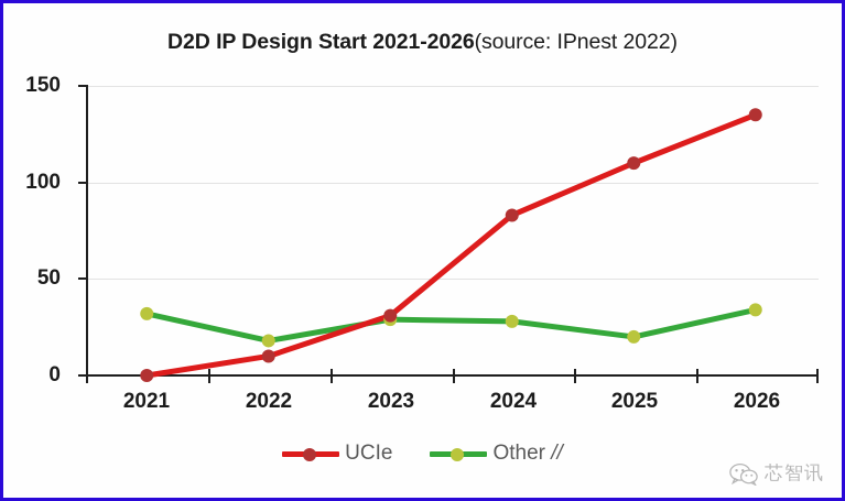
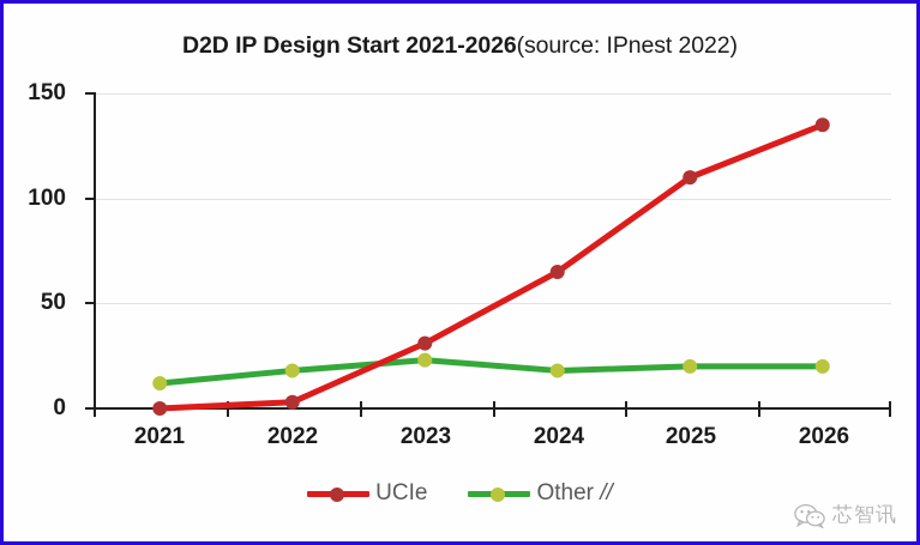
Other ///2021: 32 -> 12
UCIe/2022: 10 -> 3
Other ///2023: 29 -> 23
UCIe/2024: 83 -> 65
Other ///2024: 28 -> 18
Other ///2026: 34 -> 20
